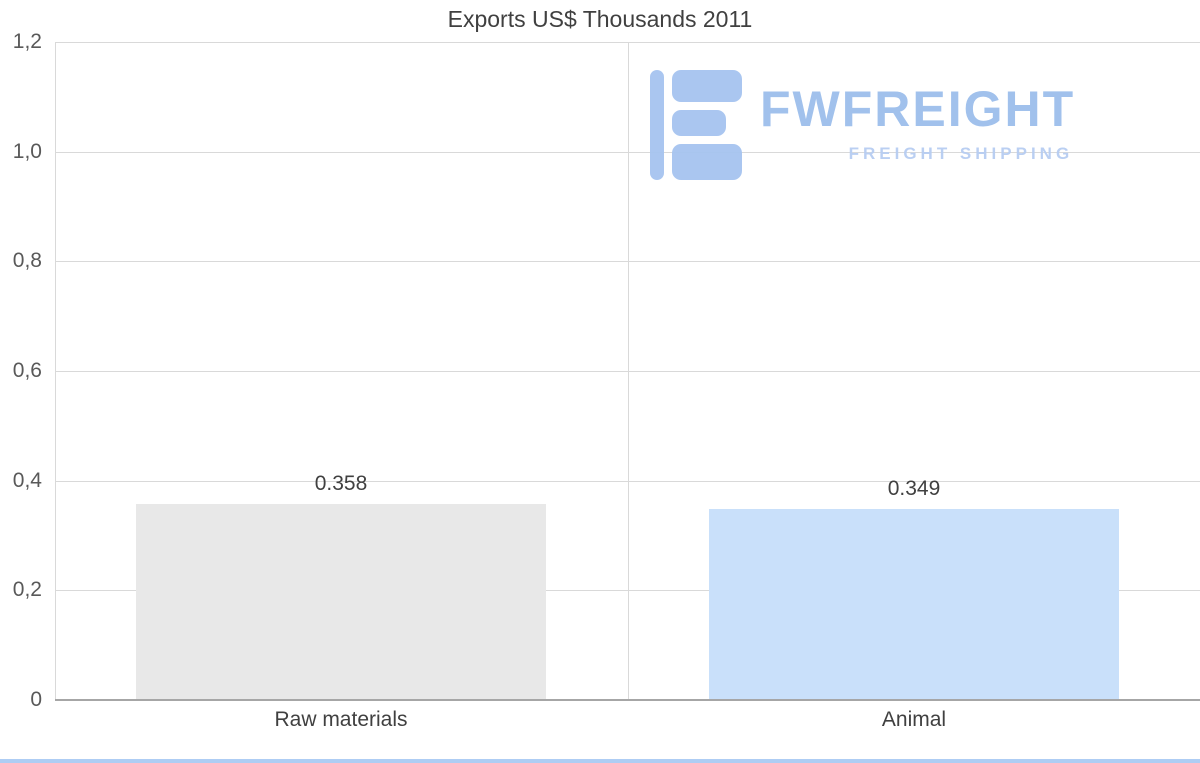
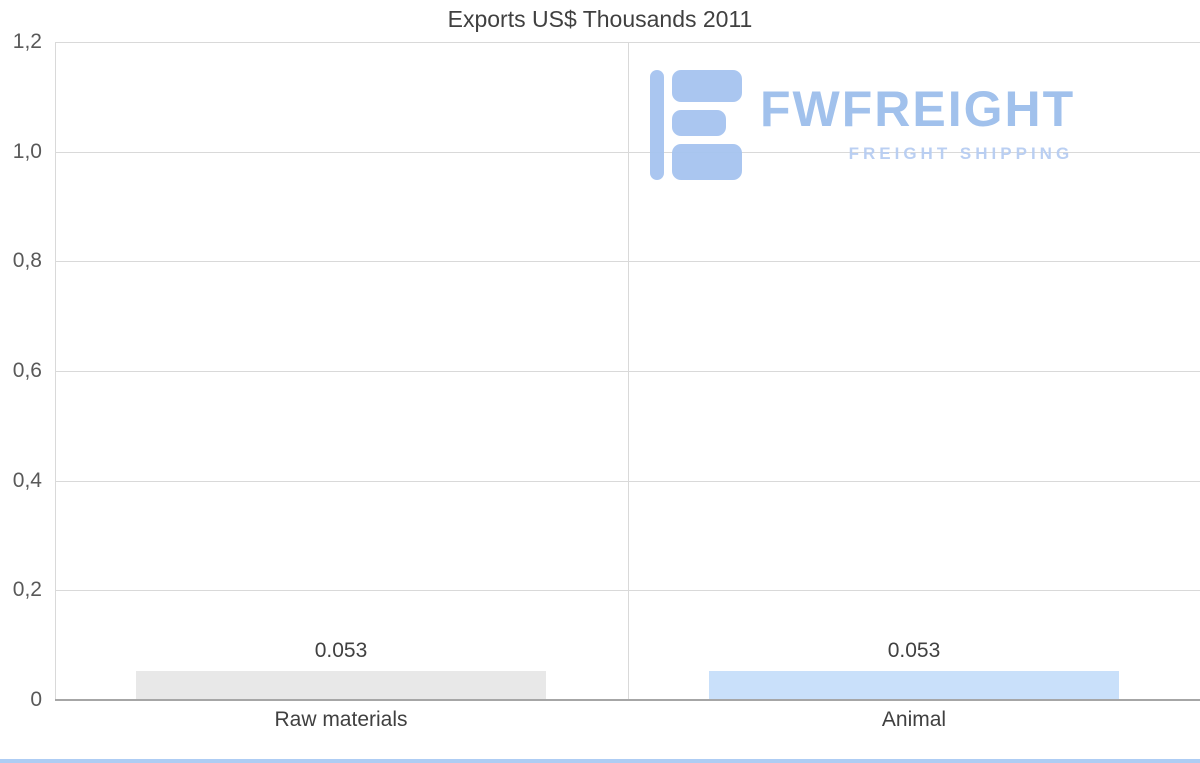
Raw materials: 0.358 -> 0.053
Animal: 0.349 -> 0.053
